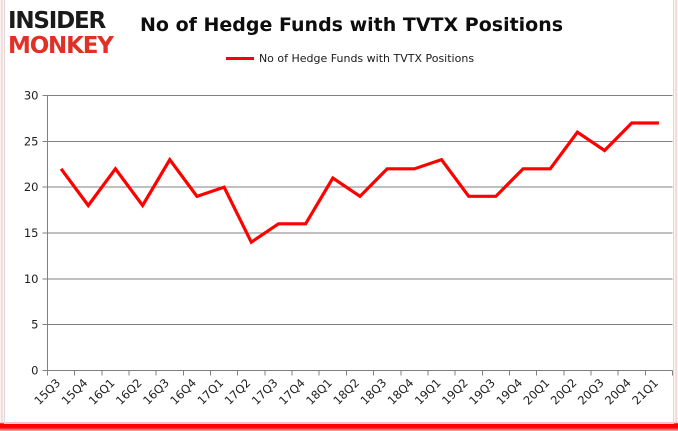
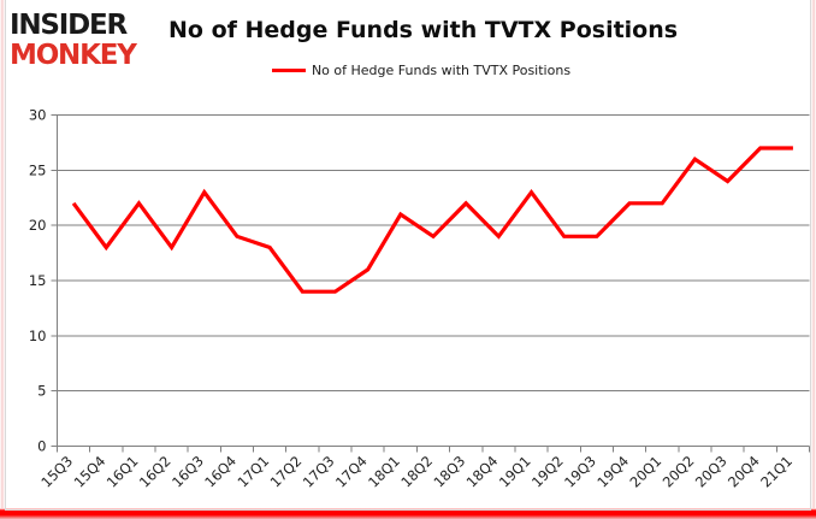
17Q1: 20 -> 18
17Q3: 16 -> 14
18Q4: 22 -> 19
